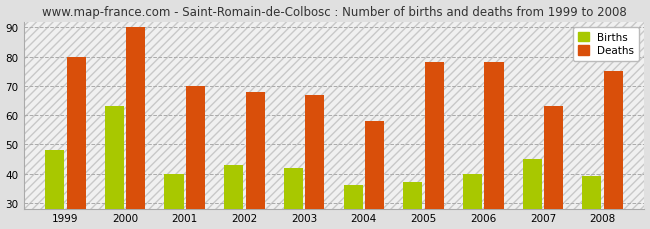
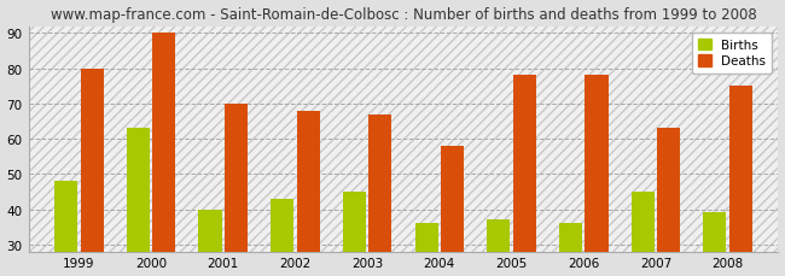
Births/2003: 42 -> 45
Births/2006: 40 -> 36
